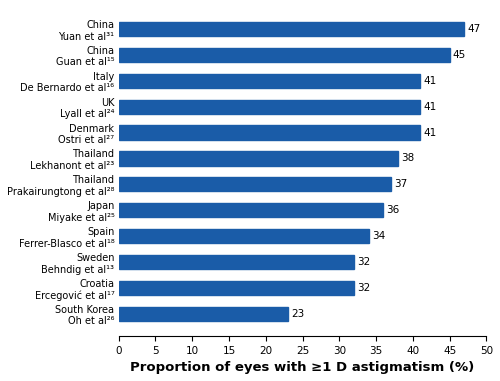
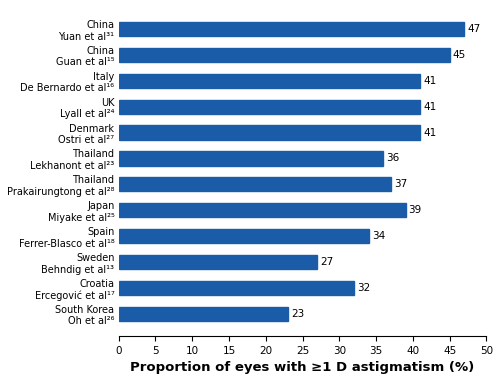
Thailand Lekhanont et al²³: 38 -> 36
Japan Miyake et al²⁵: 36 -> 39
Sweden Behndig et al¹³: 32 -> 27
